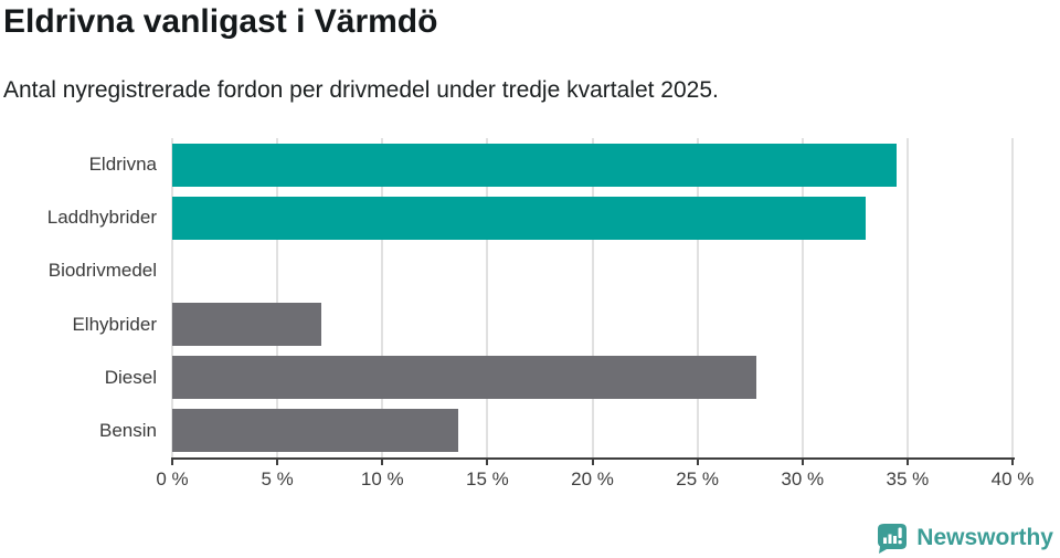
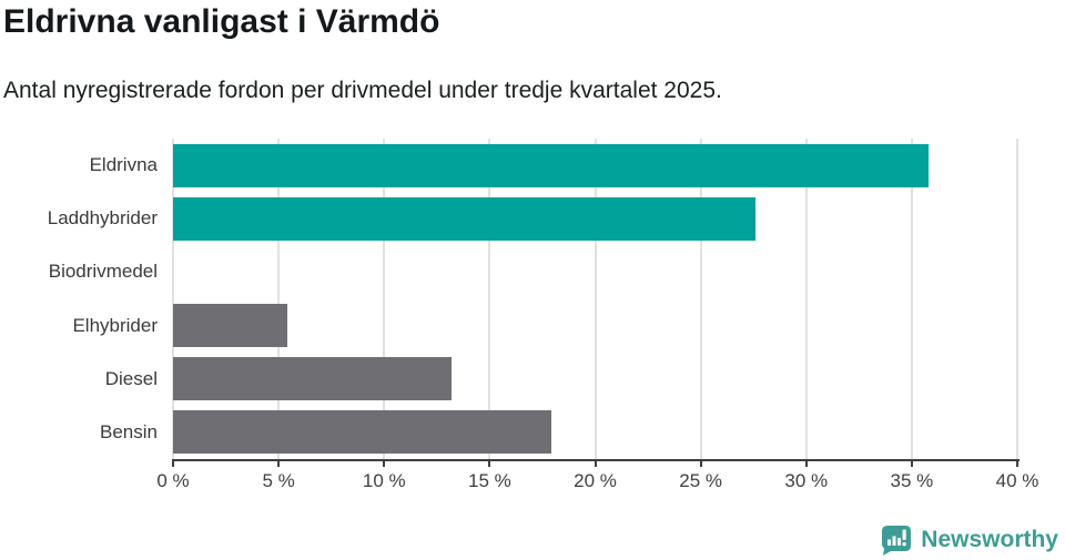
Eldrivna: 34.5% -> 35.8%
Laddhybrider: 33.0% -> 27.6%
Elhybrider: 7.1% -> 5.4%
Diesel: 27.8% -> 13.2%
Bensin: 13.6% -> 17.9%
